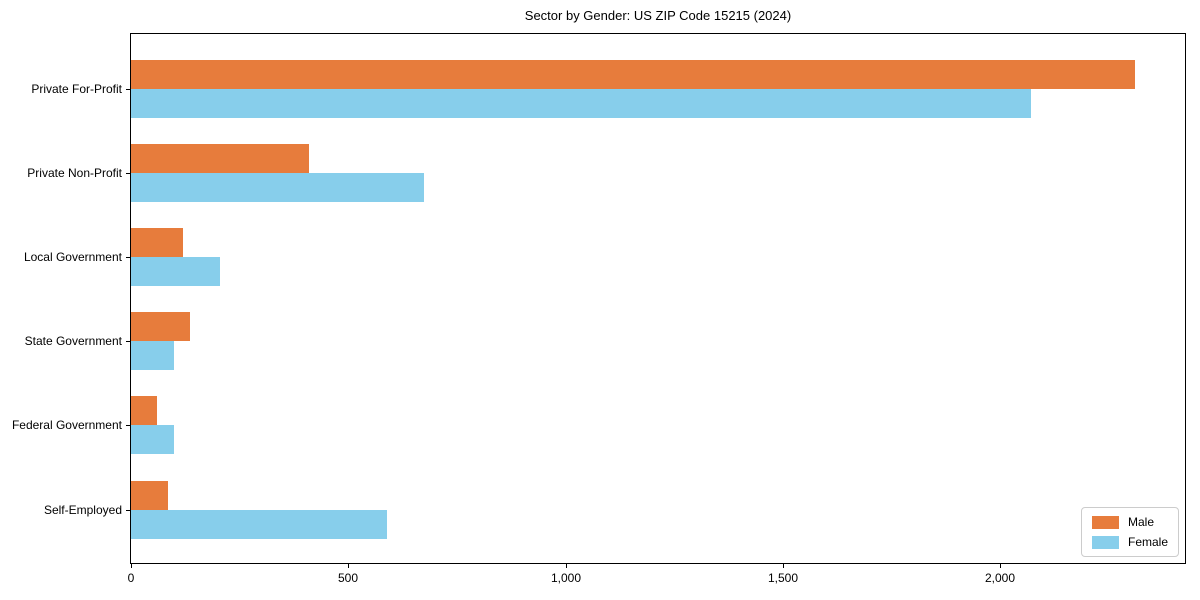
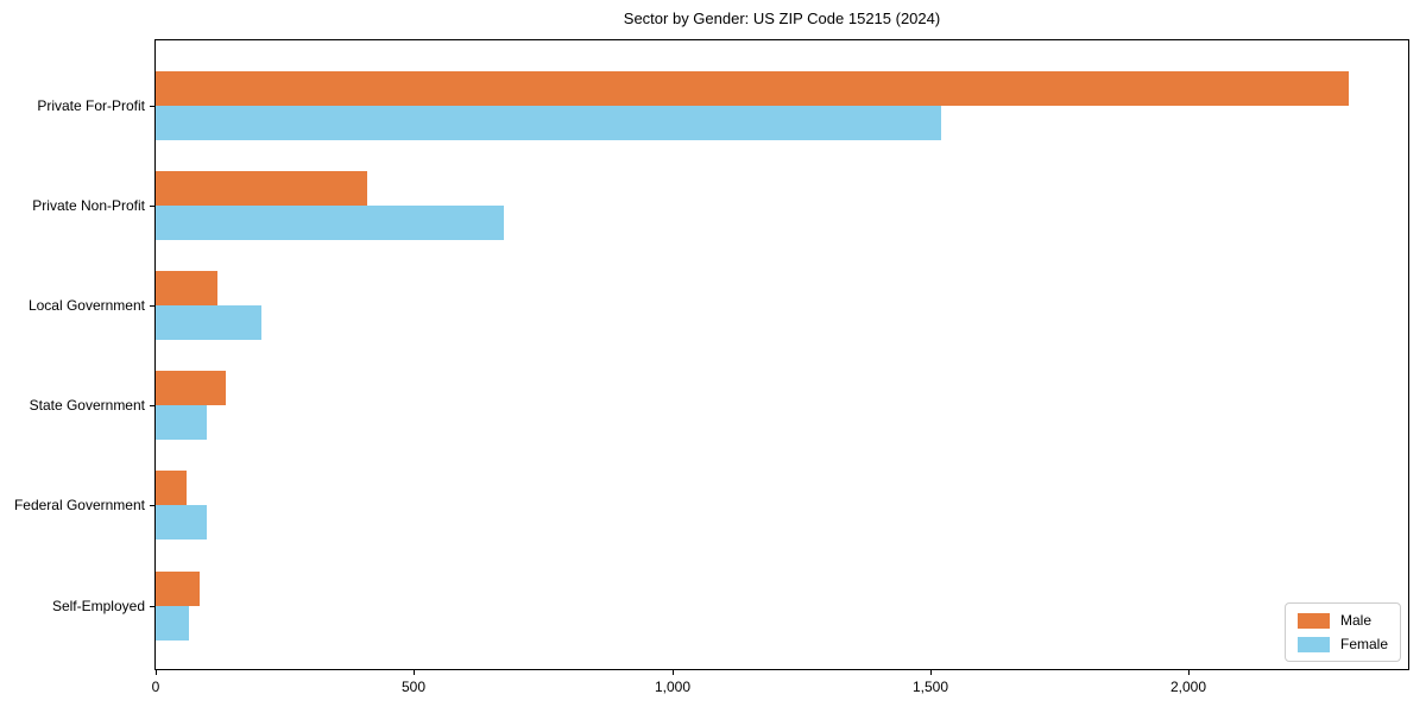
Female/Private For-Profit: 2070 -> 1520
Female/Self-Employed: 590 -> 60
